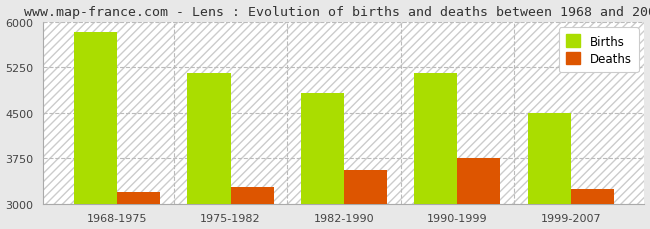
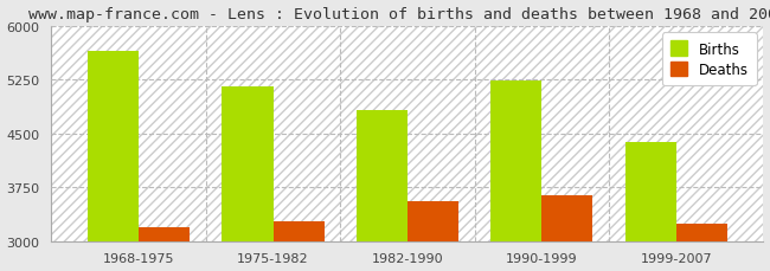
Births/1968-1975: 5820 -> 5640
Births/1990-1999: 5150 -> 5240
Deaths/1990-1999: 3760 -> 3640
Births/1999-2007: 4490 -> 4380
